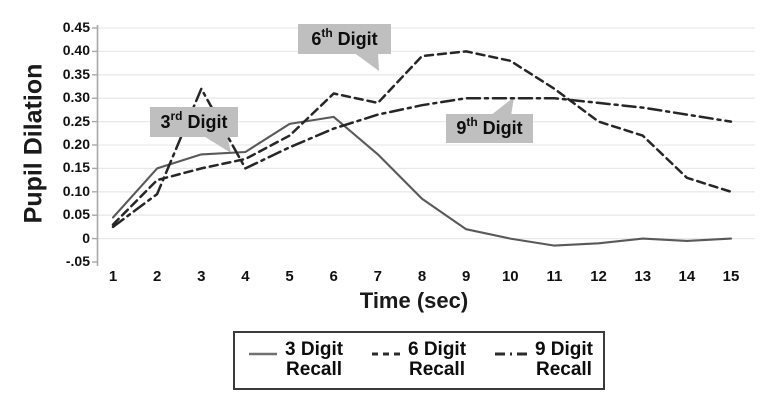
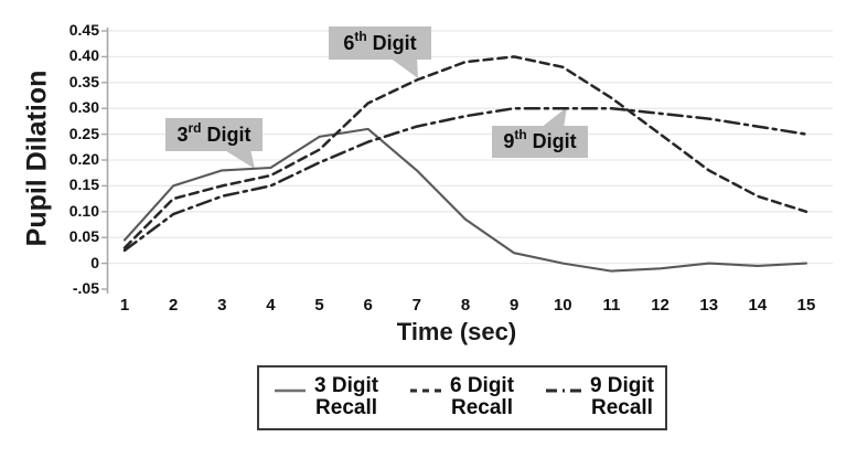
9 Digit Recall/3: 0.32 -> 0.13
6 Digit Recall/7: 0.29 -> 0.35
6 Digit Recall/13: 0.22 -> 0.18
